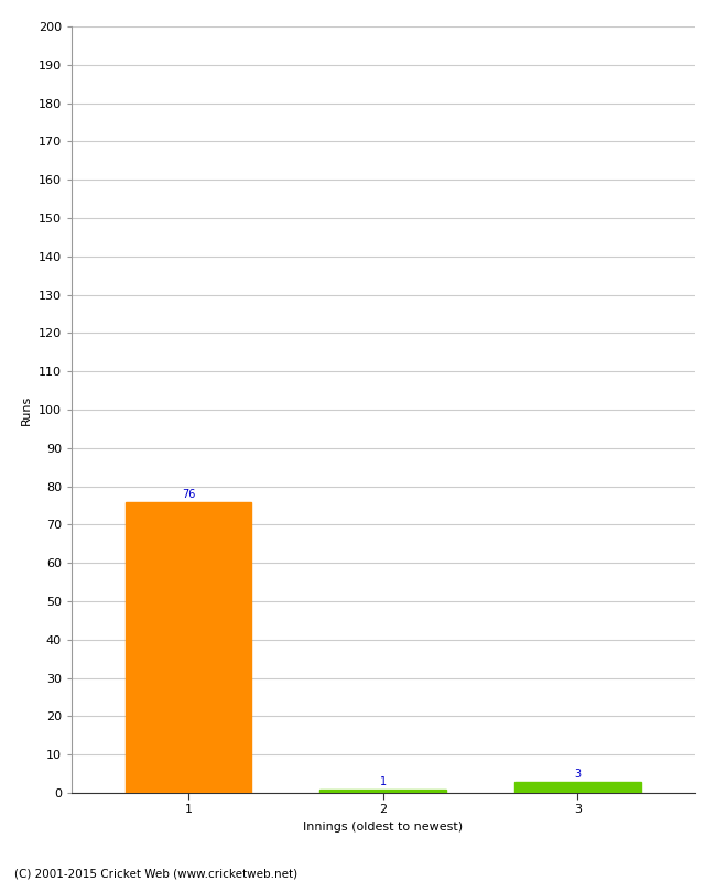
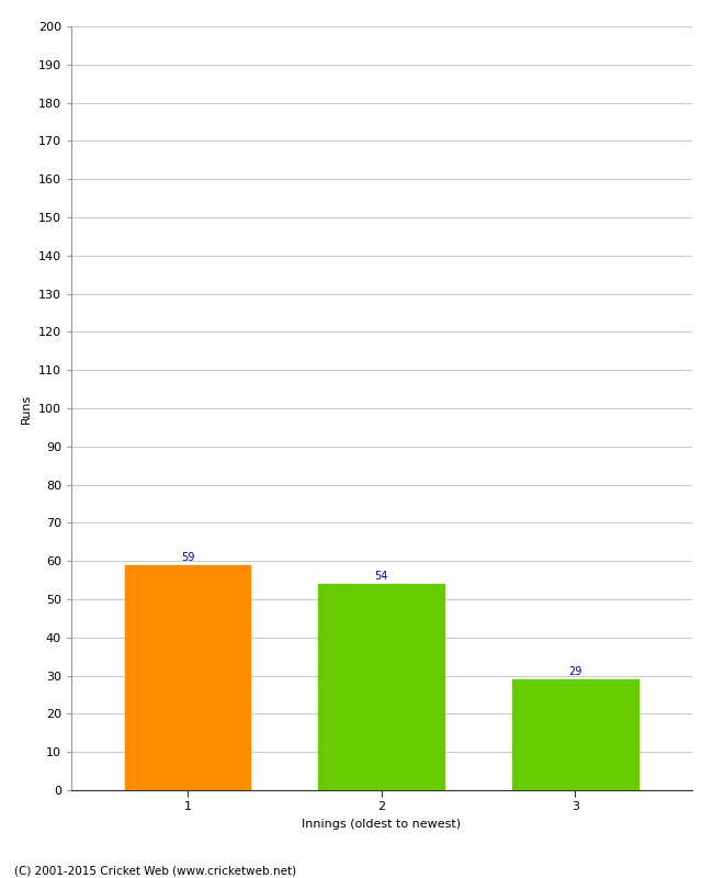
1: 76 -> 59
2: 1 -> 54
3: 3 -> 29
